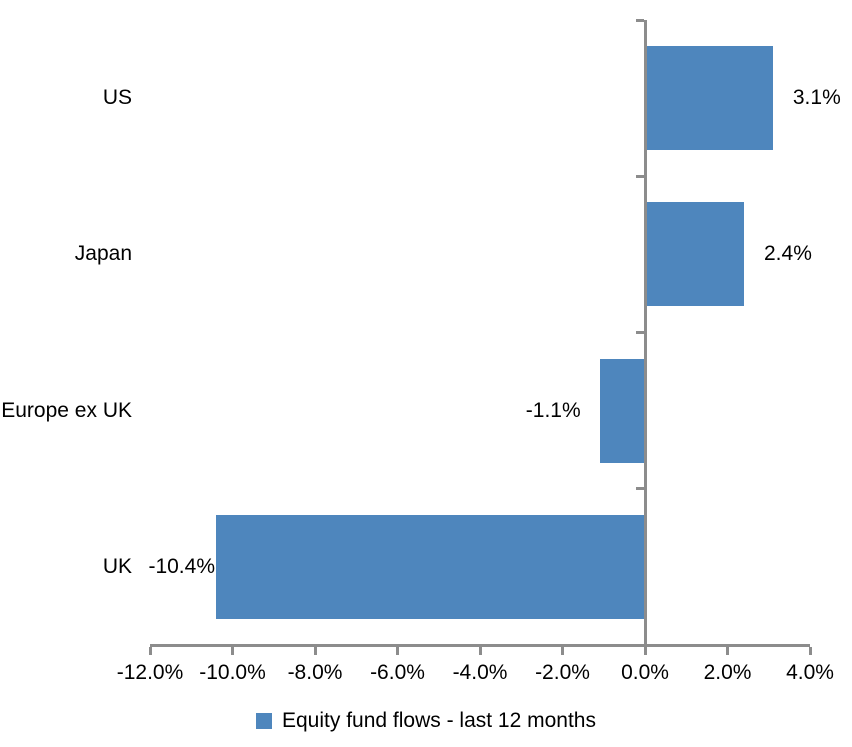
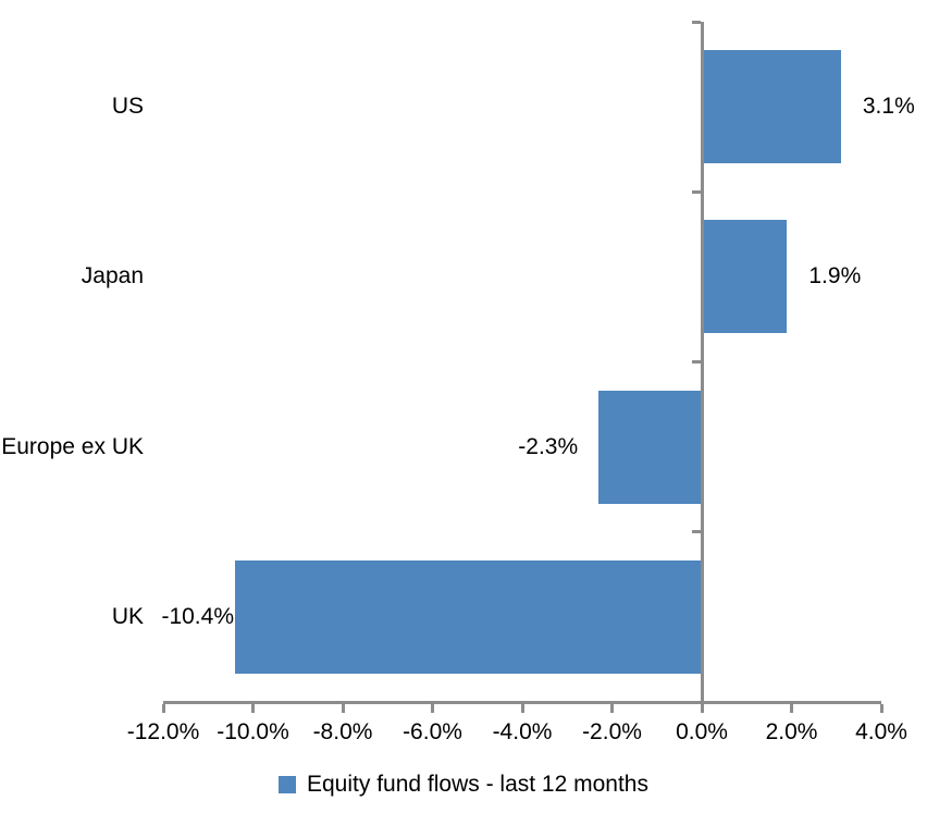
Japan: 2.4% -> 1.9%
Europe ex UK: -1.1% -> -2.3%
